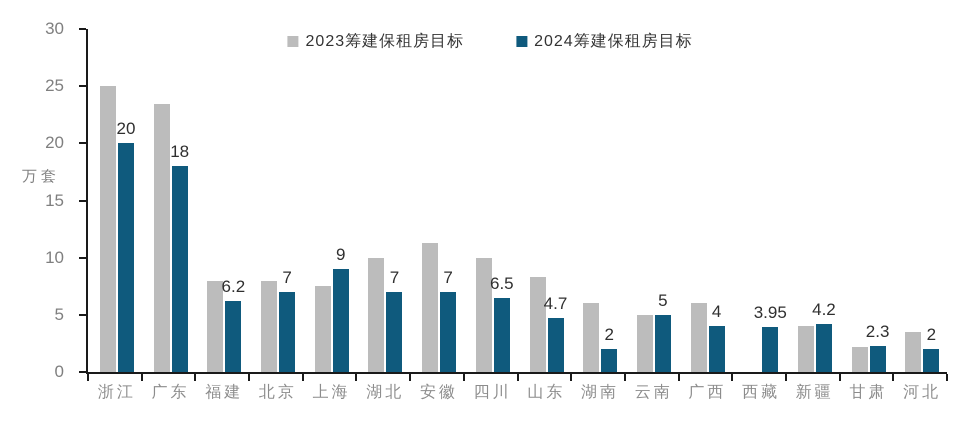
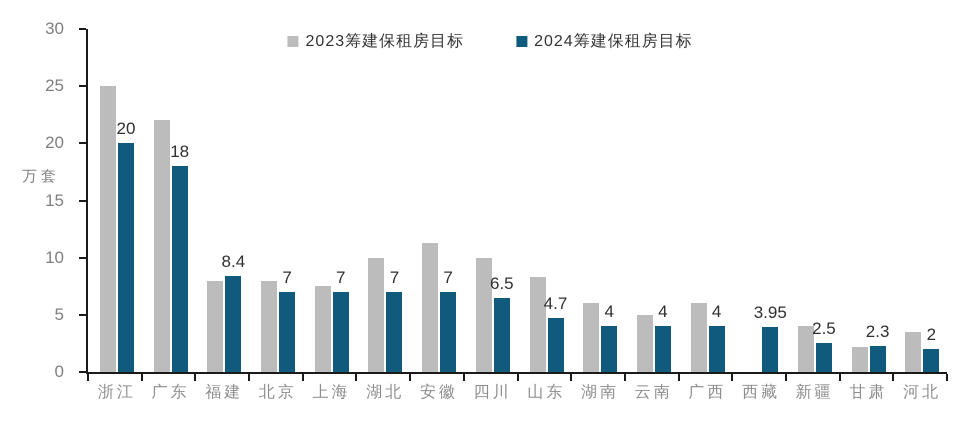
2023筹建保租房目标/广东: 23.4 -> 22.0
2024筹建保租房目标/福建: 6.2 -> 8.4
2024筹建保租房目标/上海: 9 -> 7
2024筹建保租房目标/湖南: 2 -> 4
2024筹建保租房目标/云南: 5 -> 4
2024筹建保租房目标/新疆: 4.2 -> 2.5
